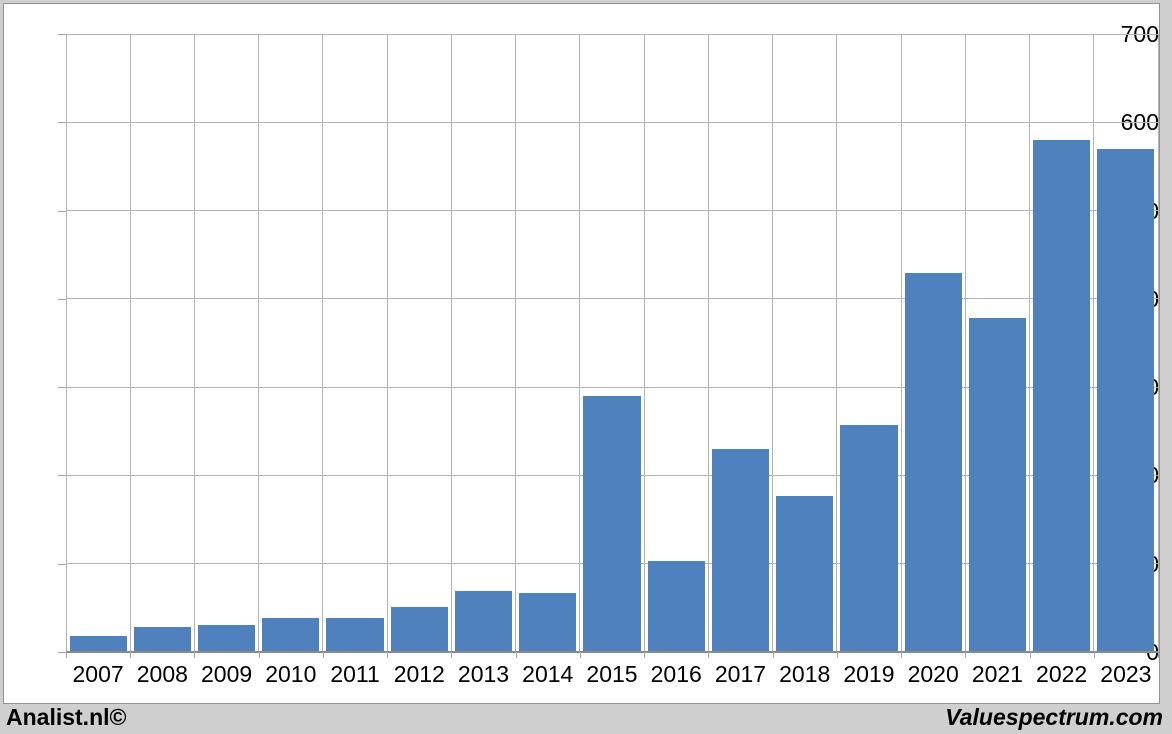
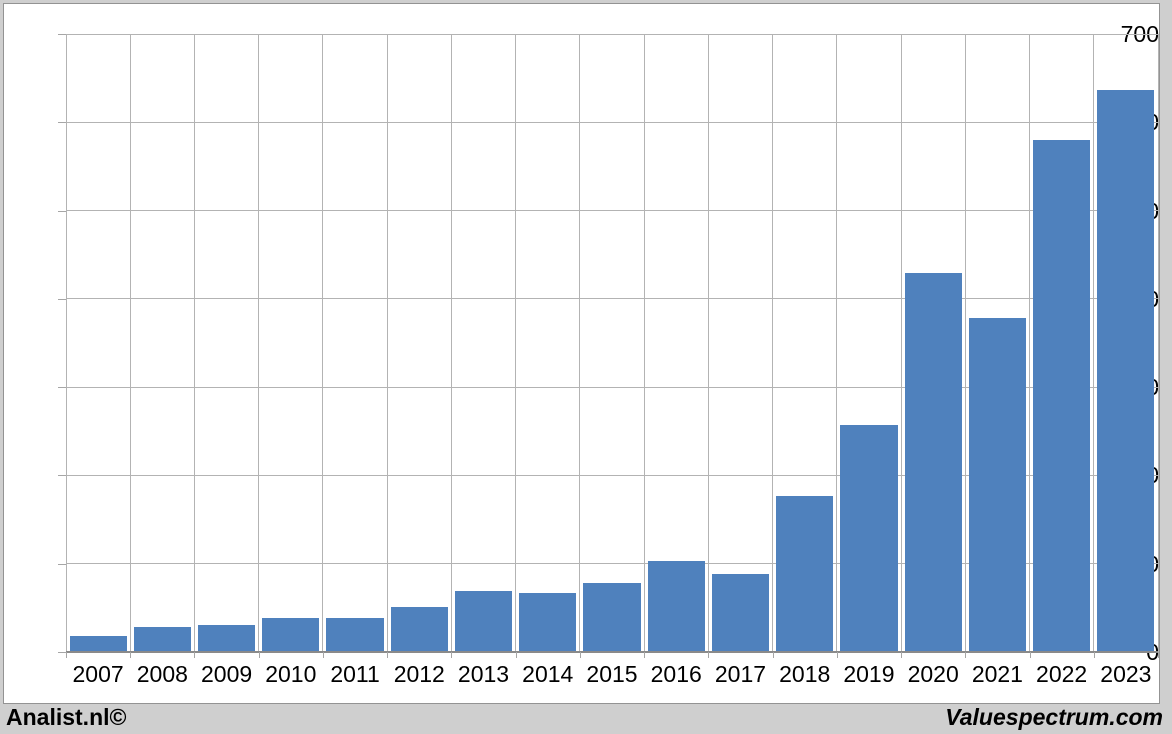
2015: 290 -> 80
2017: 230 -> 90
2023: 570 -> 640
